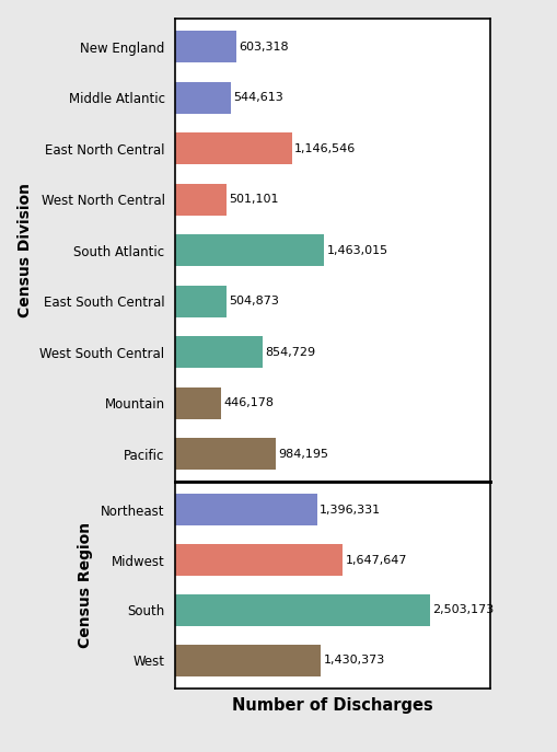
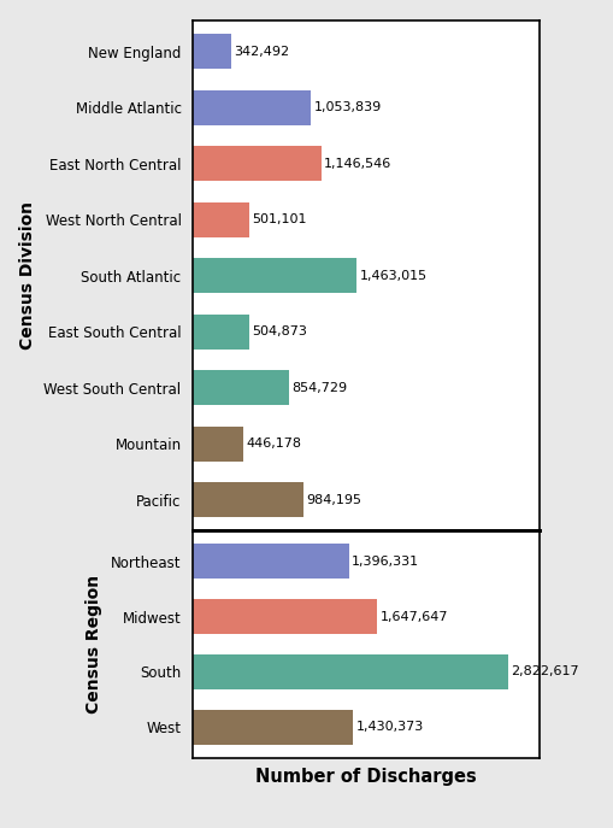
New England: 603,318 -> 342,492
Middle Atlantic: 544,613 -> 1,053,839
South: 2,503,173 -> 2,822,617
